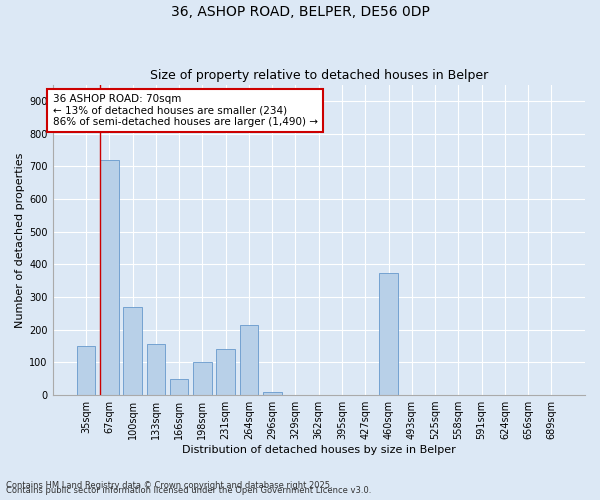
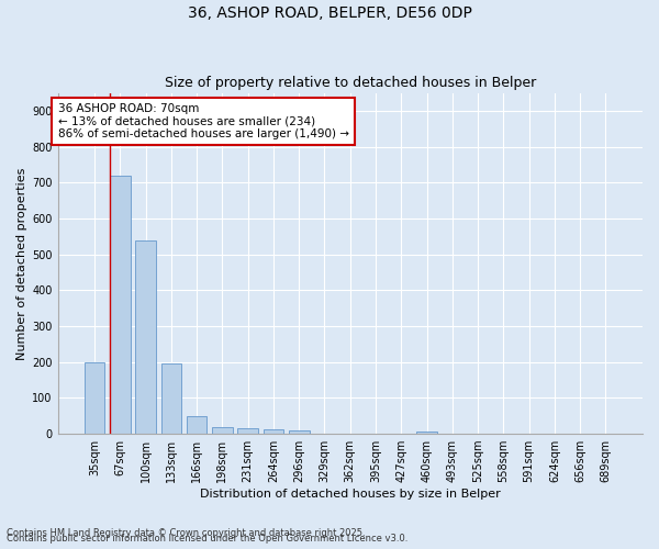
35sqm: 150 -> 200
100sqm: 270 -> 540
133sqm: 155 -> 195
198sqm: 100 -> 20
231sqm: 140 -> 15
264sqm: 215 -> 12
460sqm: 375 -> 5
